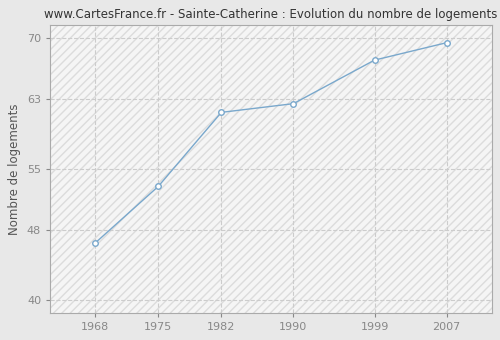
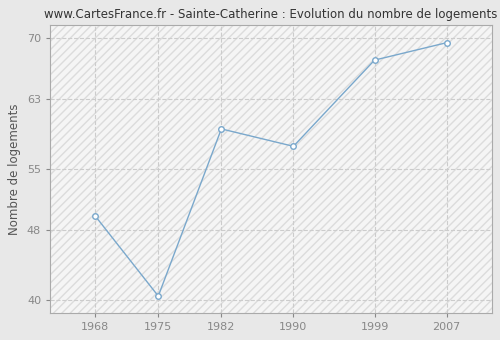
1968: 46.5 -> 49.6
1975: 53.0 -> 40.4
1982: 61.5 -> 59.6
1990: 62.5 -> 57.6
